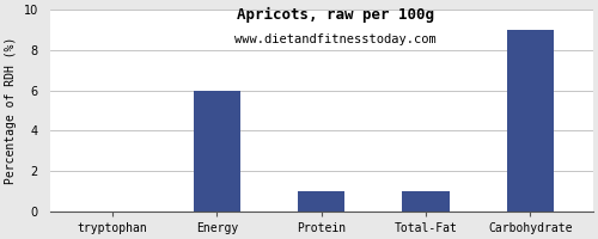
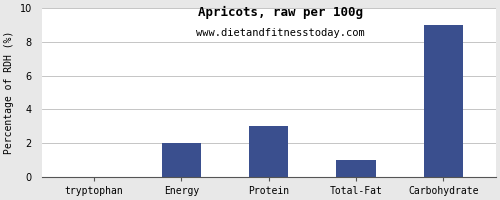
Energy: 6 -> 2
Protein: 1 -> 3
